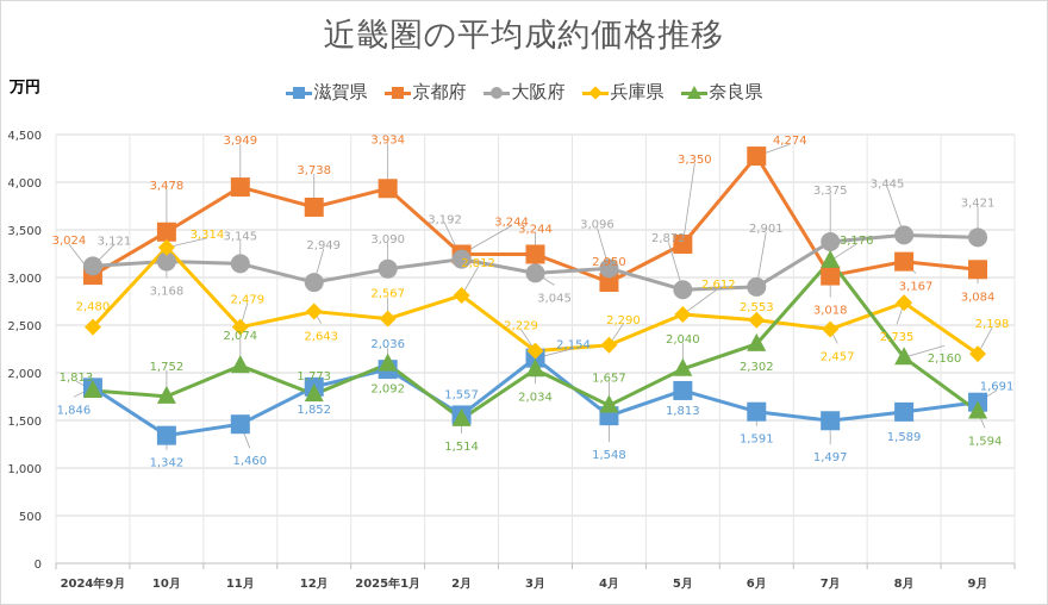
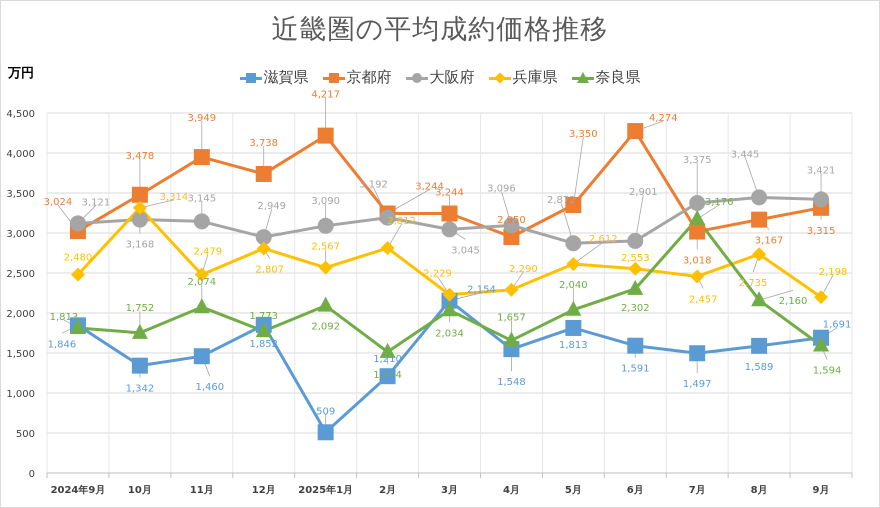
兵庫県/12月: 2,643 -> 2,807
滋賀県/2025年1月: 2,036 -> 509
京都府/2025年1月: 3,934 -> 4,217
滋賀県/2月: 1,557 -> 1,210
京都府/9月: 3,084 -> 3,315
